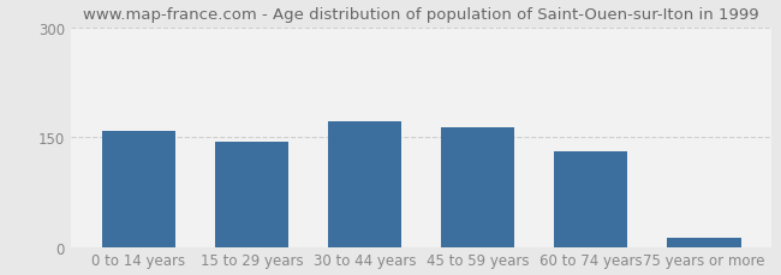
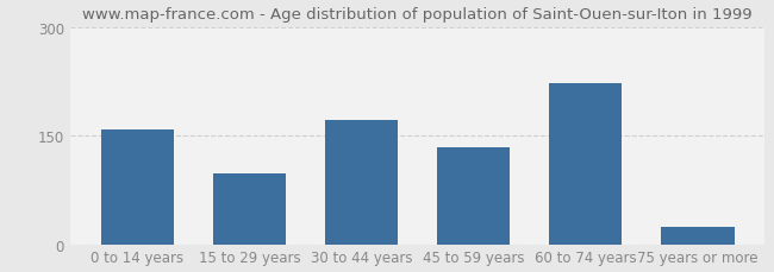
15 to 29 years: 143 -> 98
45 to 59 years: 163 -> 134
60 to 74 years: 130 -> 222
75 years or more: 12 -> 24
